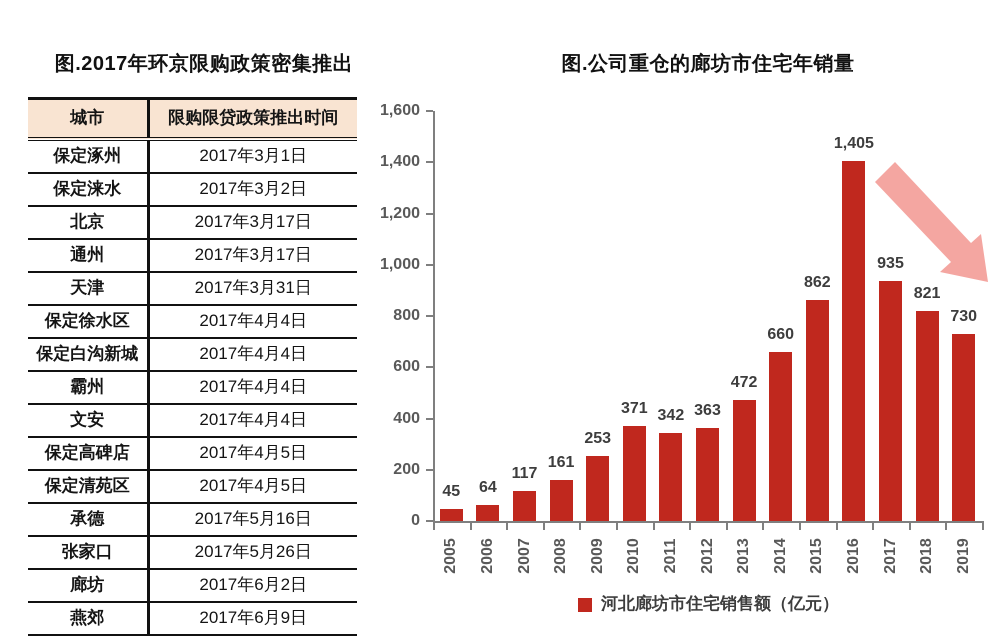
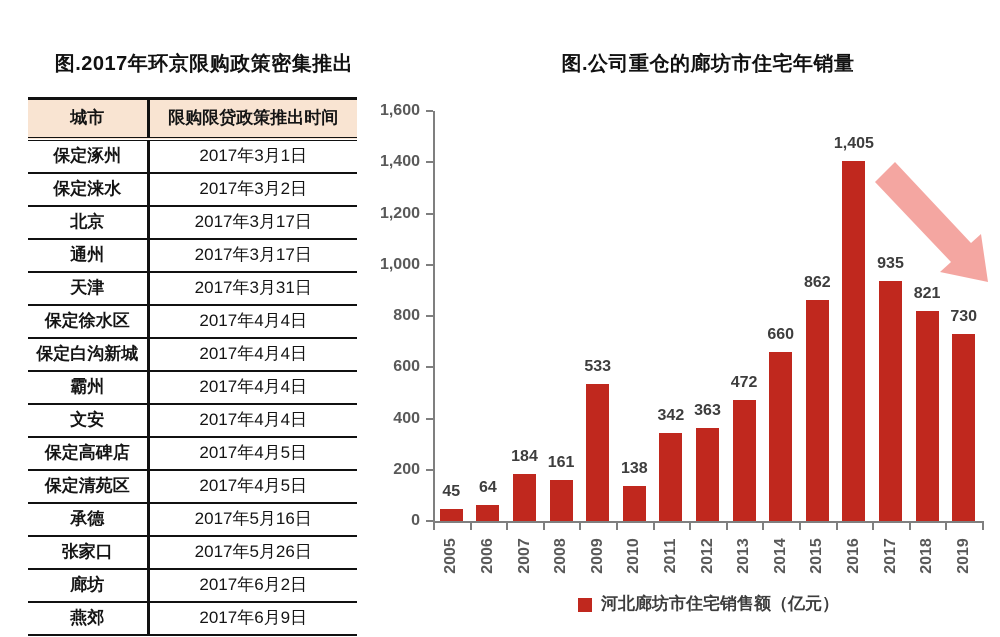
2007: 117 -> 184
2009: 253 -> 533
2010: 371 -> 138
